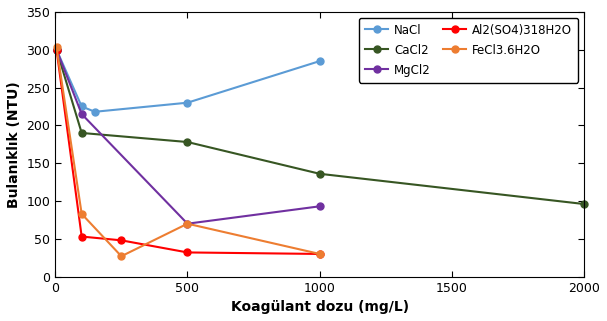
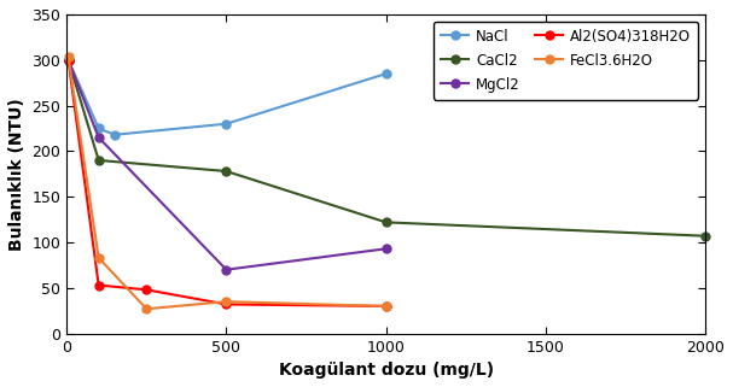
FeCl3.6H2O/500: 70 -> 35
CaCl2/1000: 136 -> 122
CaCl2/2000: 96 -> 107
